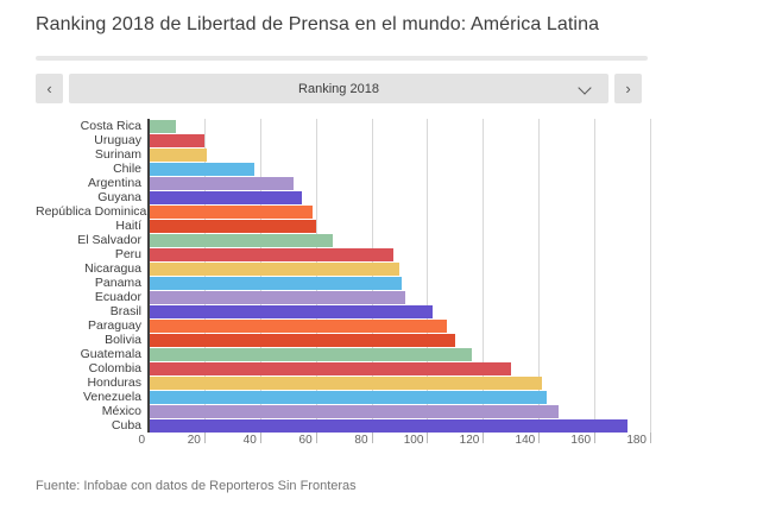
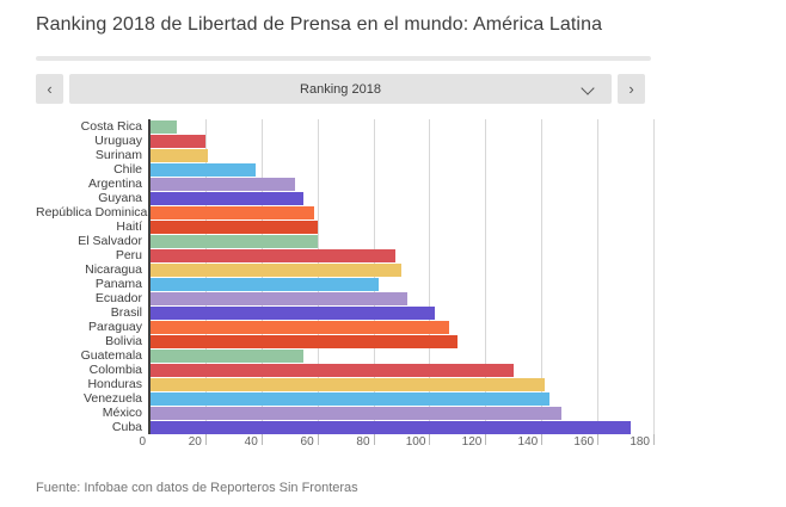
El Salvador: 66 -> 60
Panama: 91 -> 82
Guatemala: 116 -> 55
